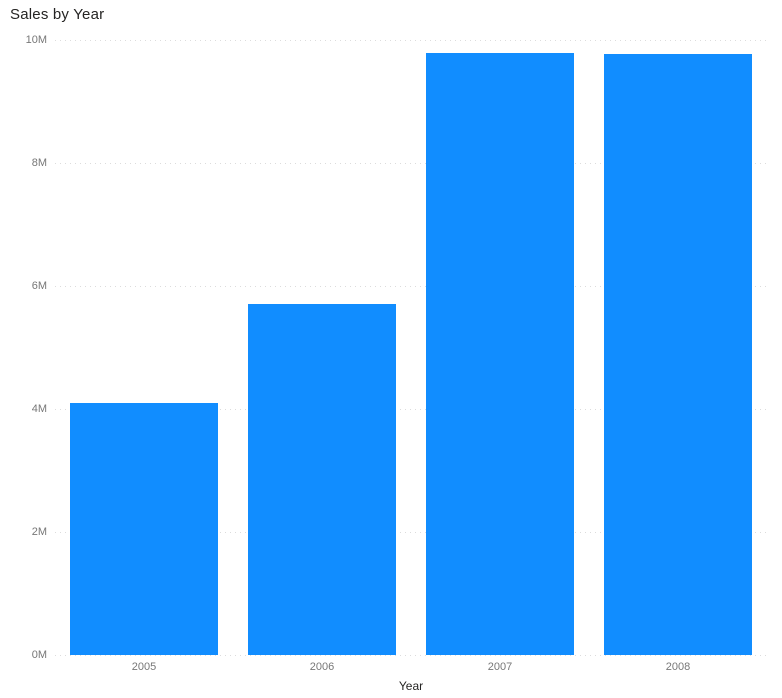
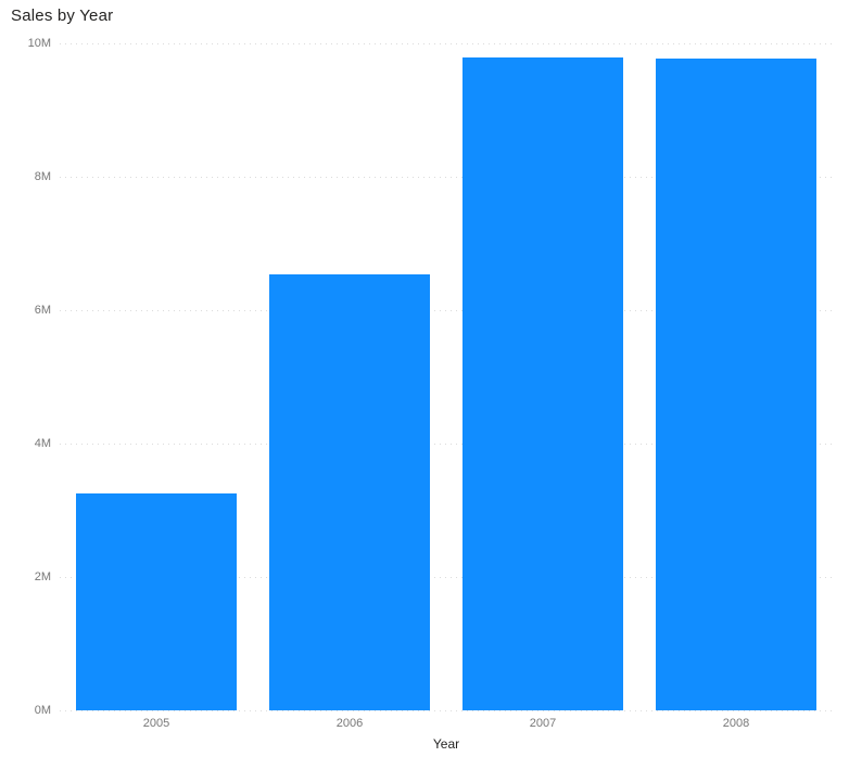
2005: 4.1M -> 3.2M
2006: 5.7M -> 6.5M
